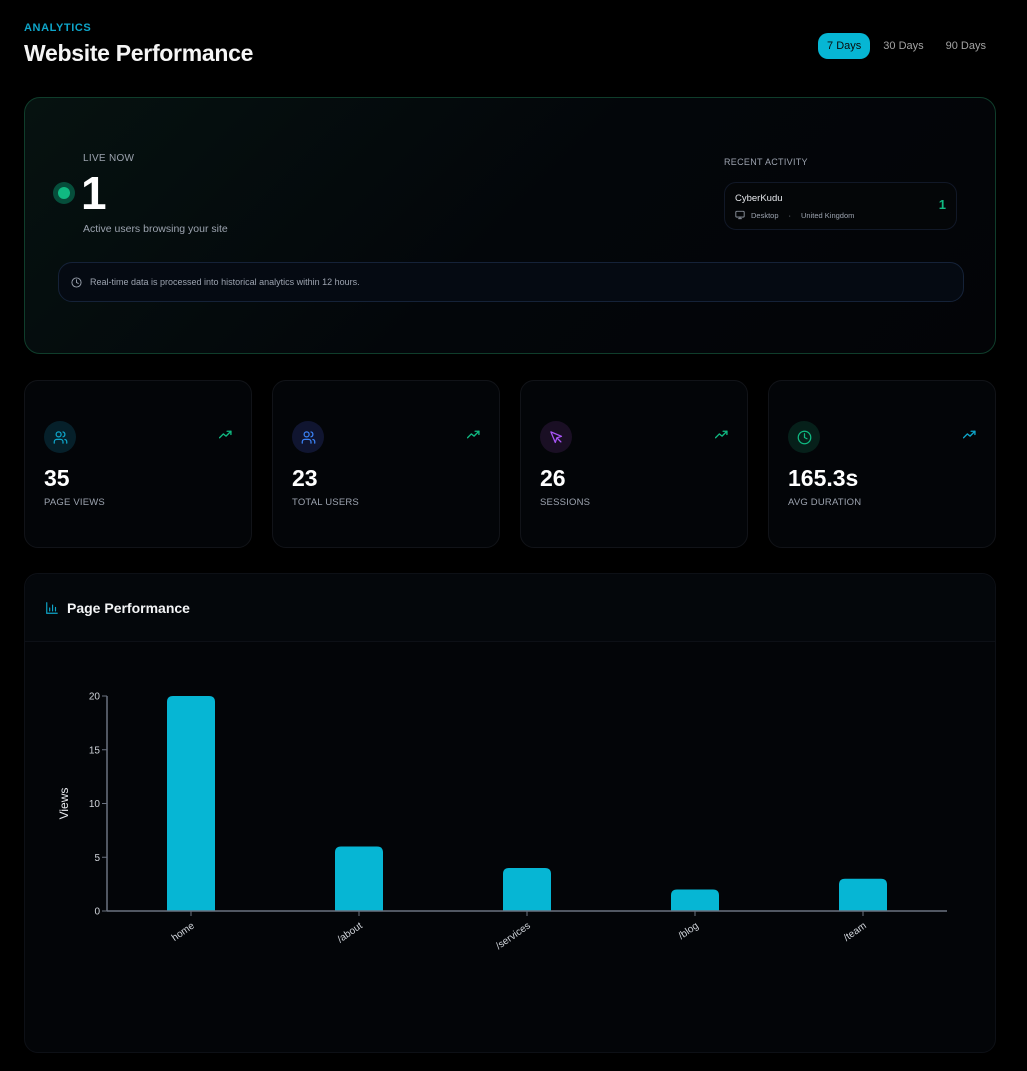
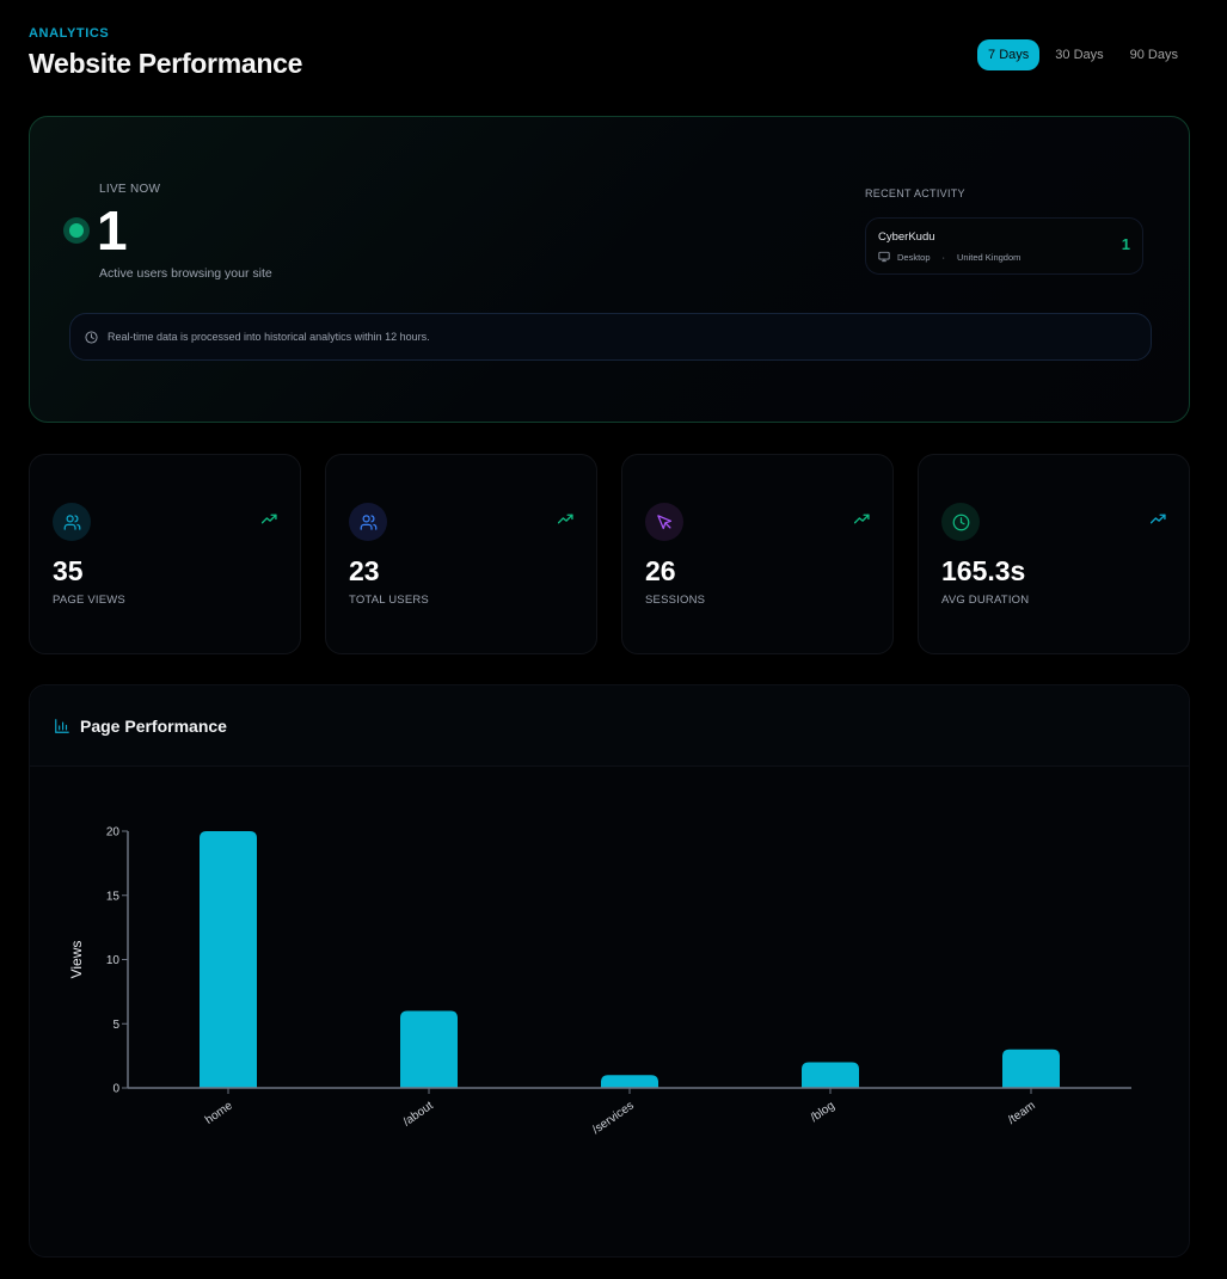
/services: 4 -> 1
